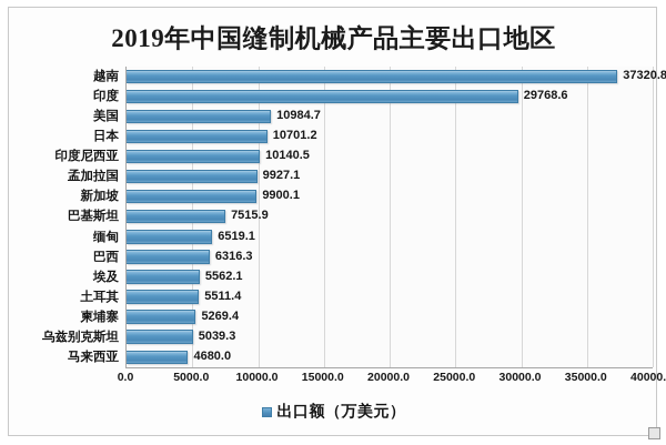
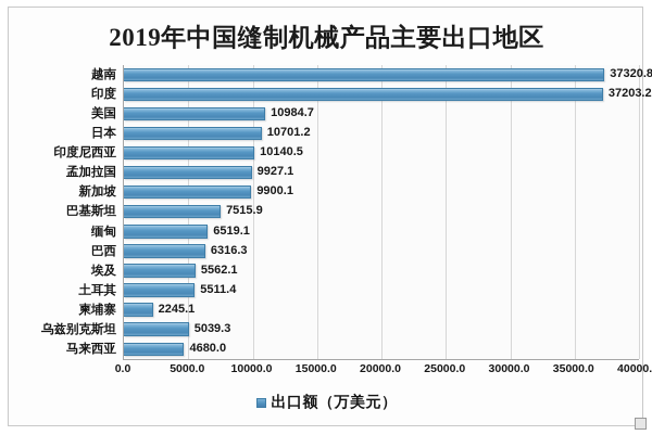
印度: 29768.6 -> 37203.2
柬埔寨: 5269.4 -> 2245.1
